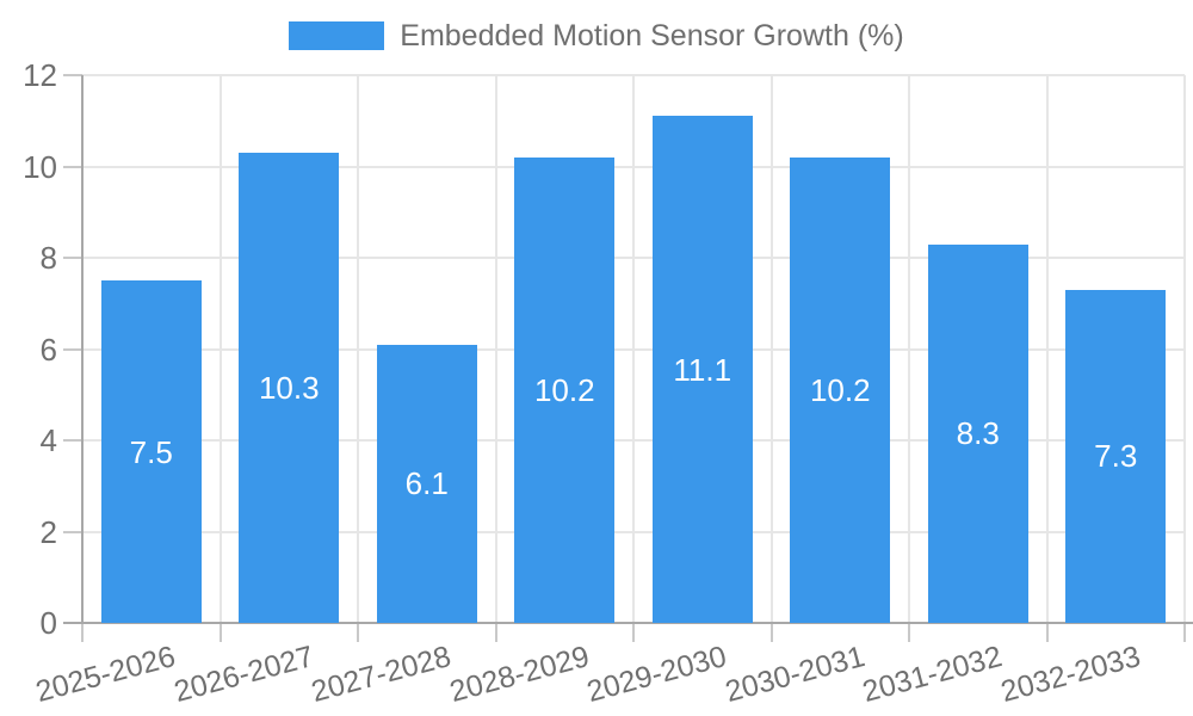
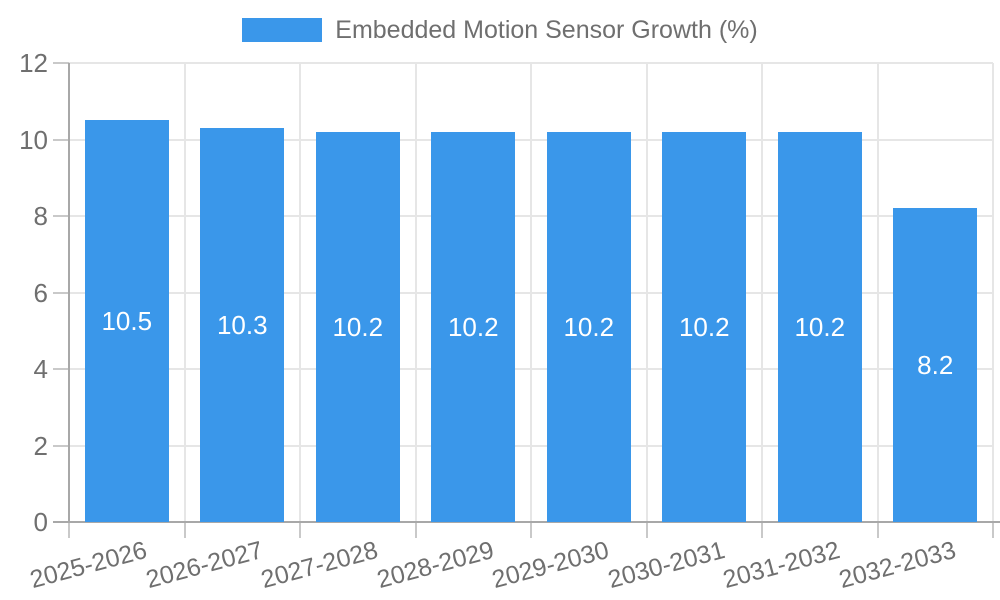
2025-2026: 7.5 -> 10.5
2027-2028: 6.1 -> 10.2
2029-2030: 11.1 -> 10.2
2031-2032: 8.3 -> 10.2
2032-2033: 7.3 -> 8.2
